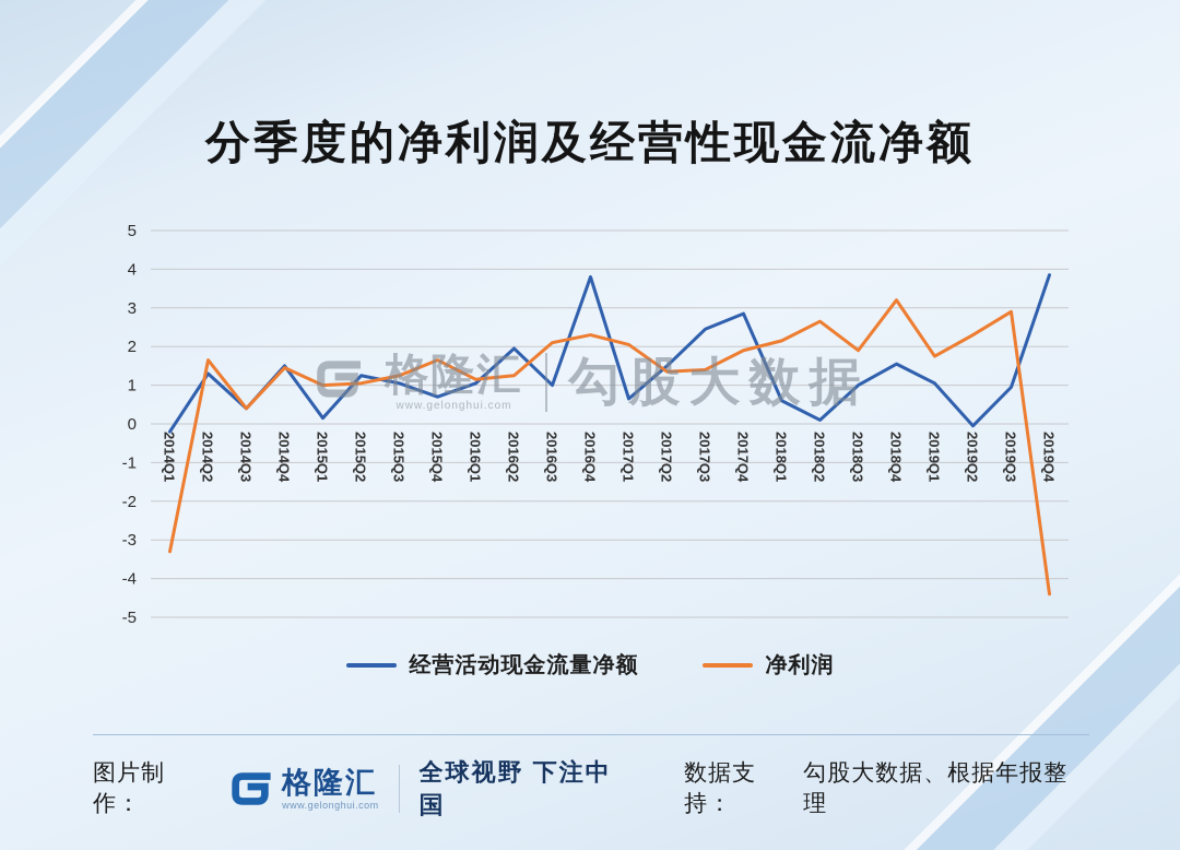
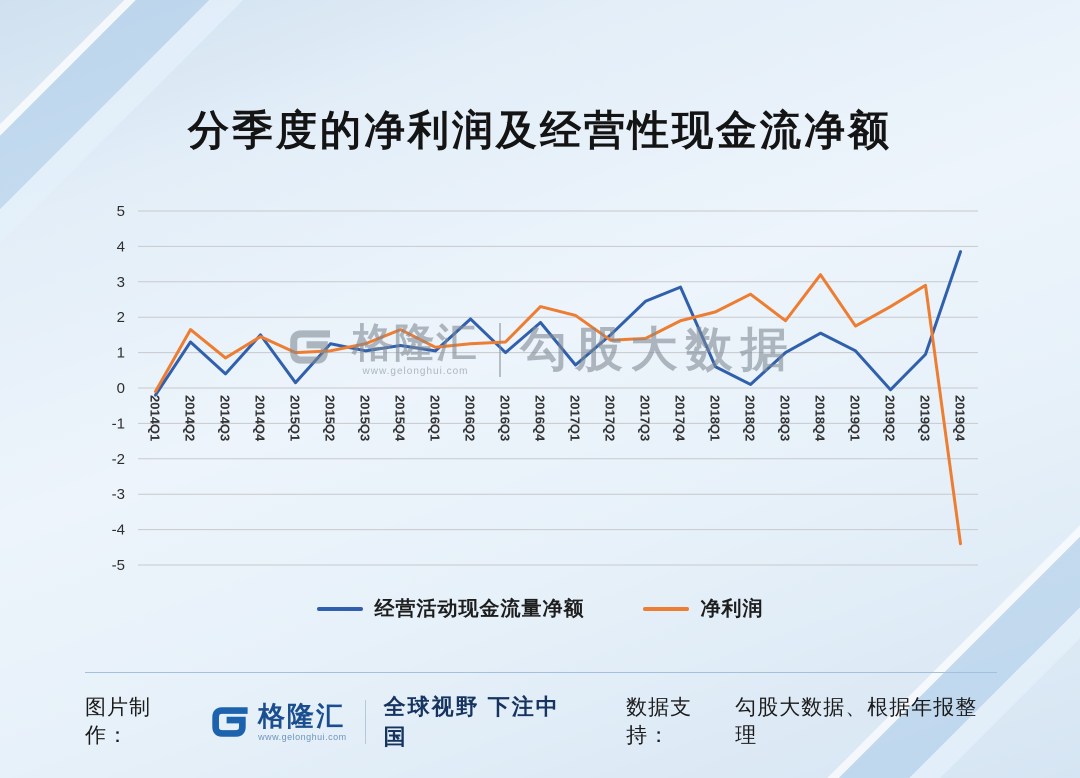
净利润/2014Q1: -3.3 -> -0.1
净利润/2014Q3: 0.4 -> 0.8
经营活动现金流量净额/2015Q4: 0.7 -> 1.2
净利润/2016Q3: 2.1 -> 1.3
经营活动现金流量净额/2016Q4: 3.8 -> 1.9
